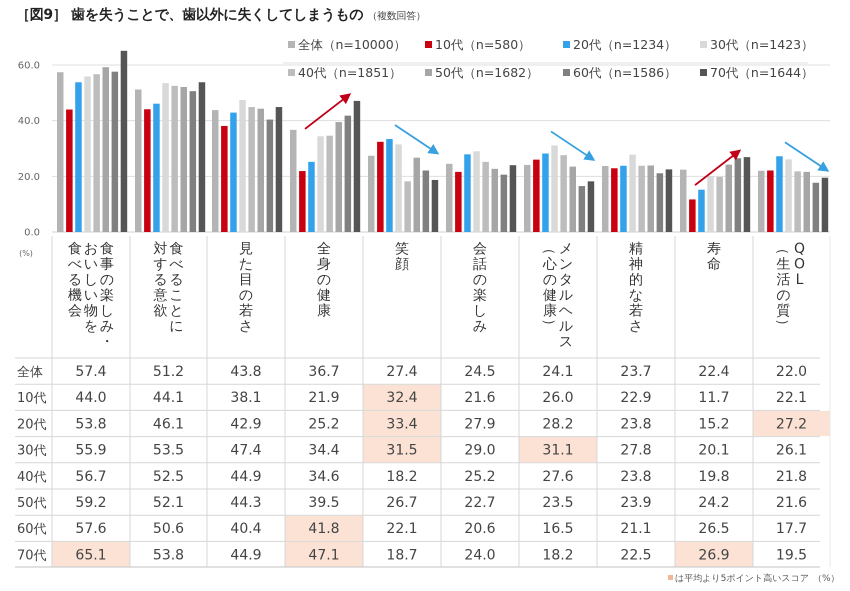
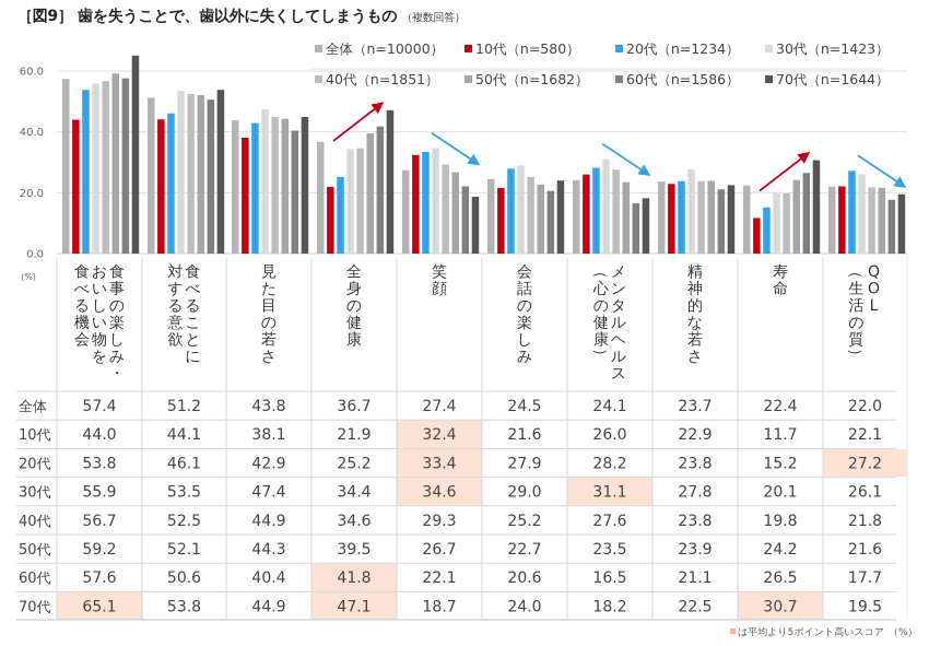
30代/笑顔: 31.5 -> 34.6
40代/笑顔: 18.2 -> 29.3
70代/寿命: 26.9 -> 30.7
